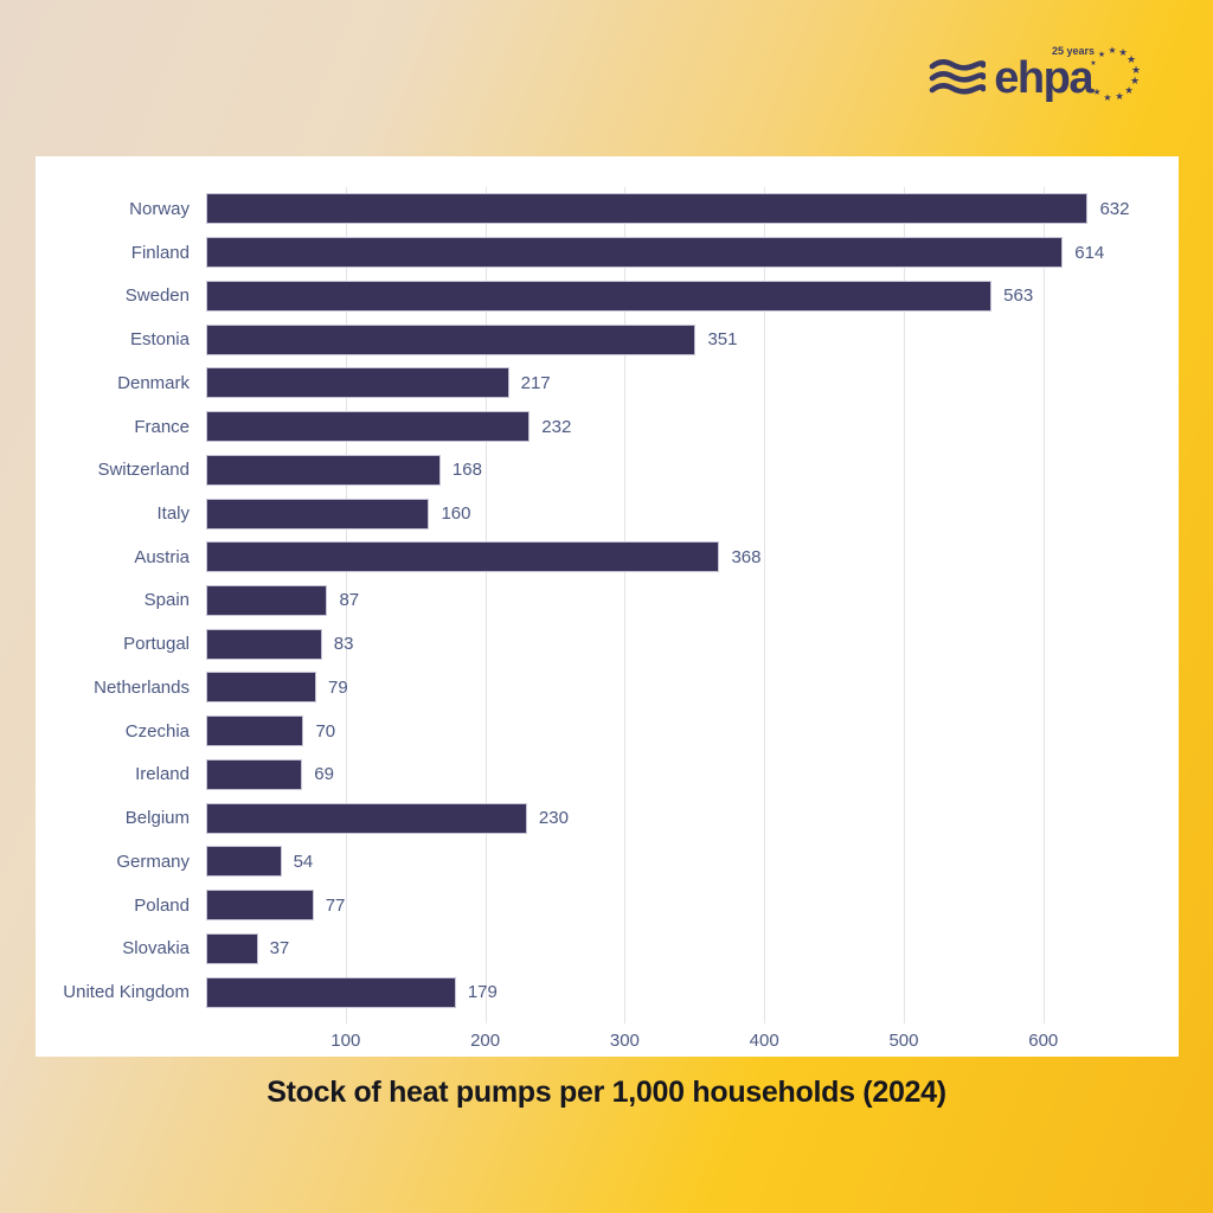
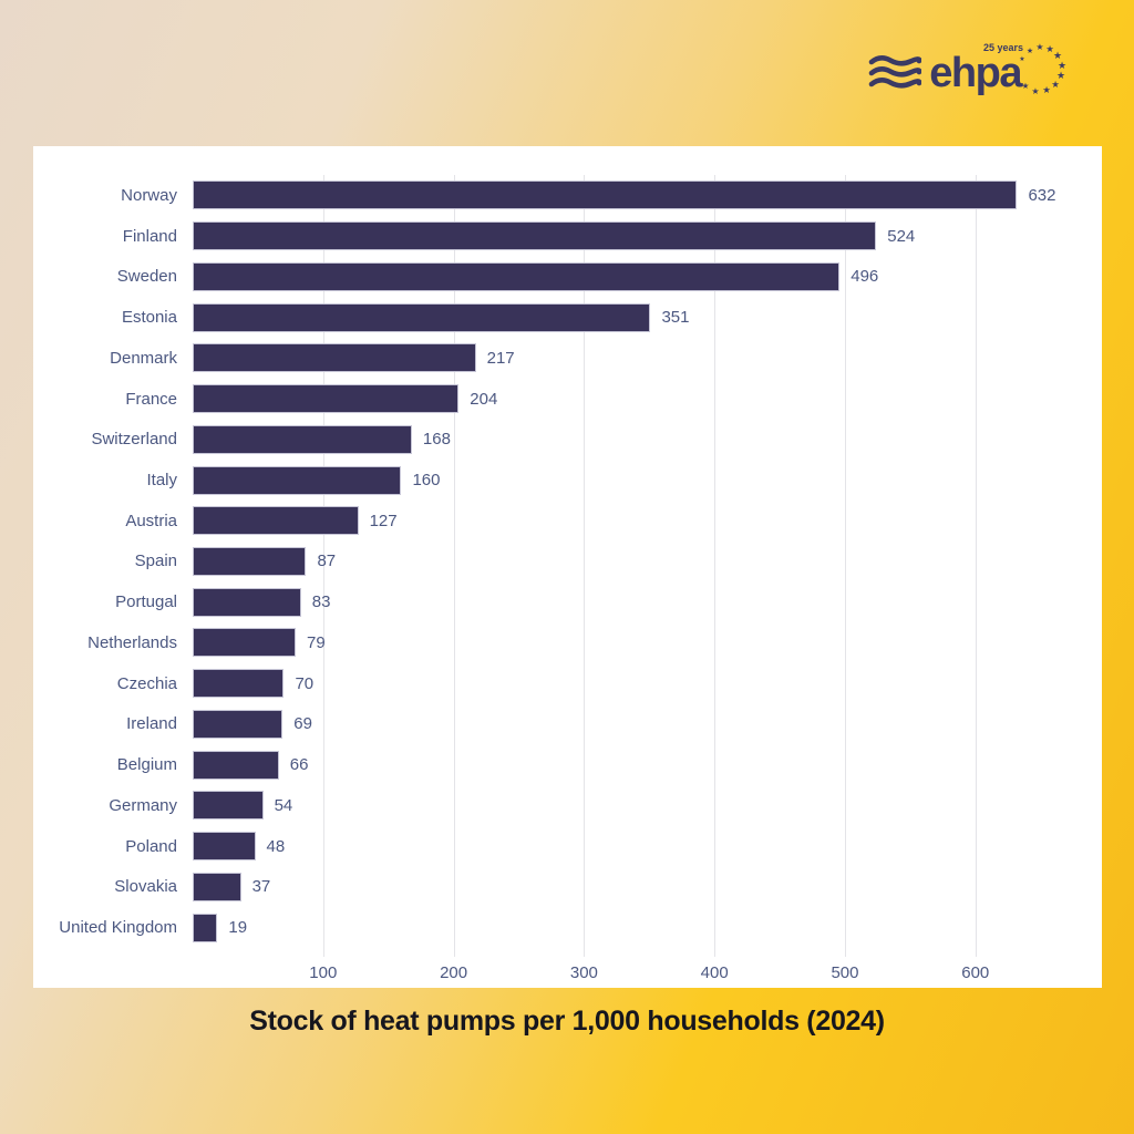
Finland: 614 -> 524
Sweden: 563 -> 496
France: 232 -> 204
Austria: 368 -> 127
Belgium: 230 -> 66
Poland: 77 -> 48
United Kingdom: 179 -> 19
